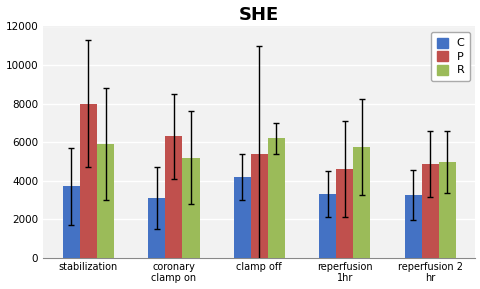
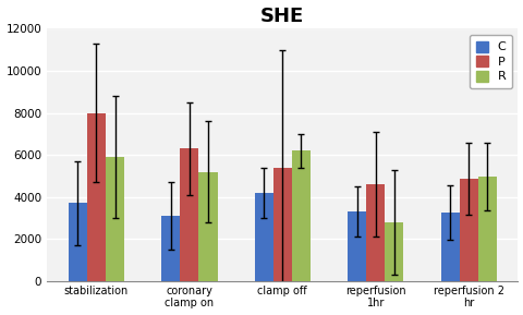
R/reperfusion 1hr: 5800 -> 2800
